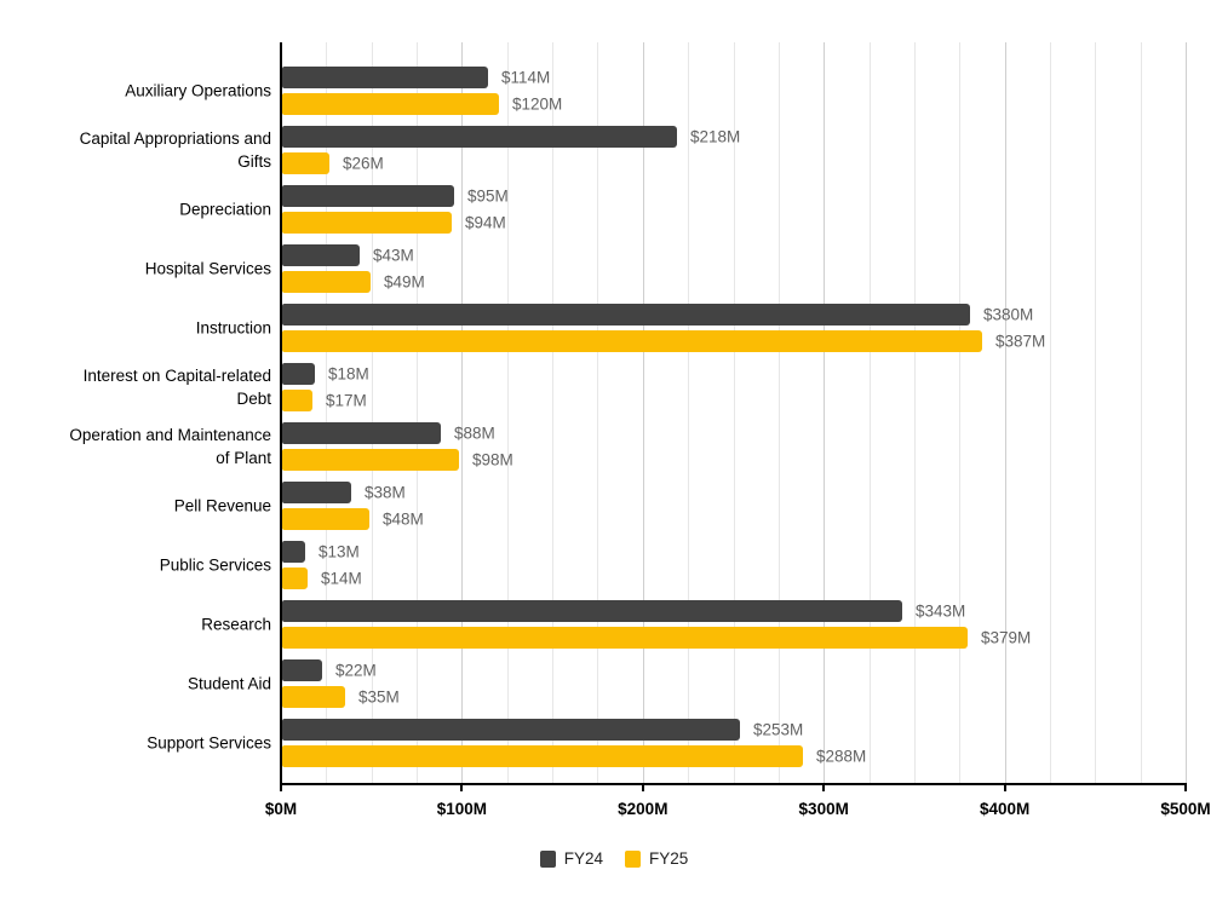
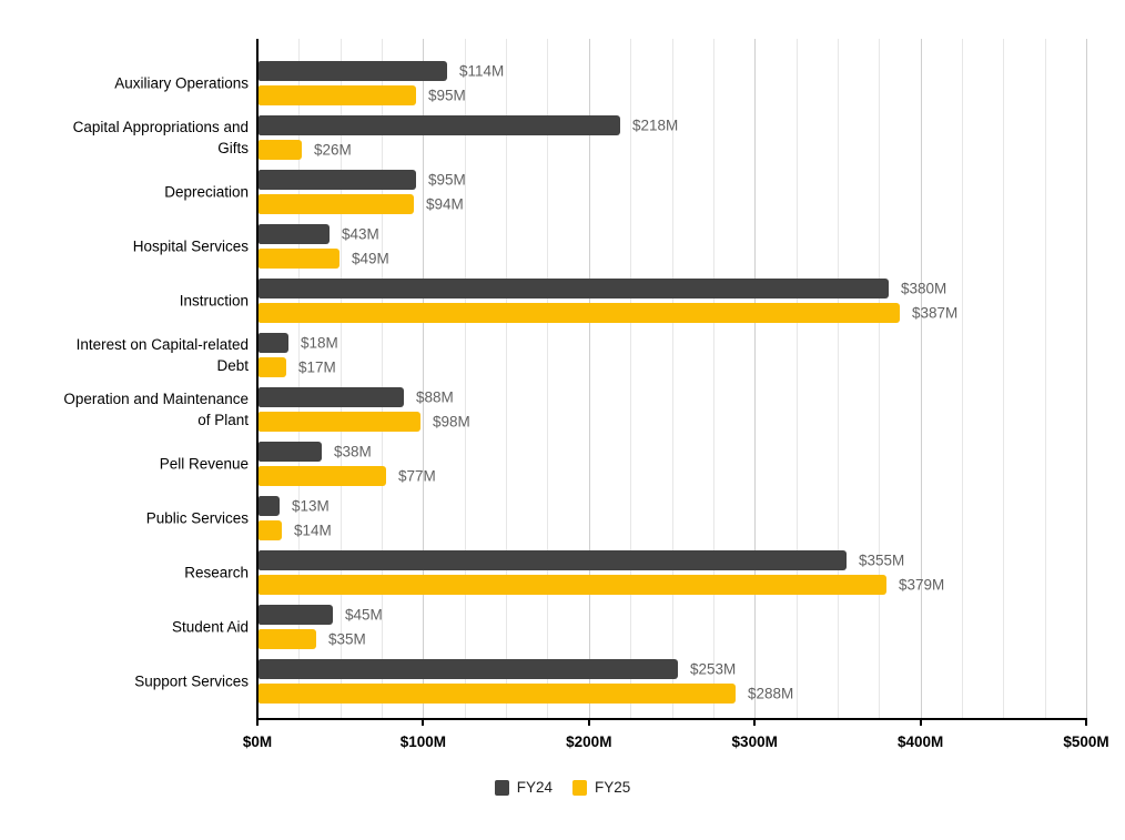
FY25/Auxiliary Operations: $120M -> $95M
FY25/Pell Revenue: $48M -> $77M
FY24/Research: $343M -> $355M
FY24/Student Aid: $22M -> $45M
